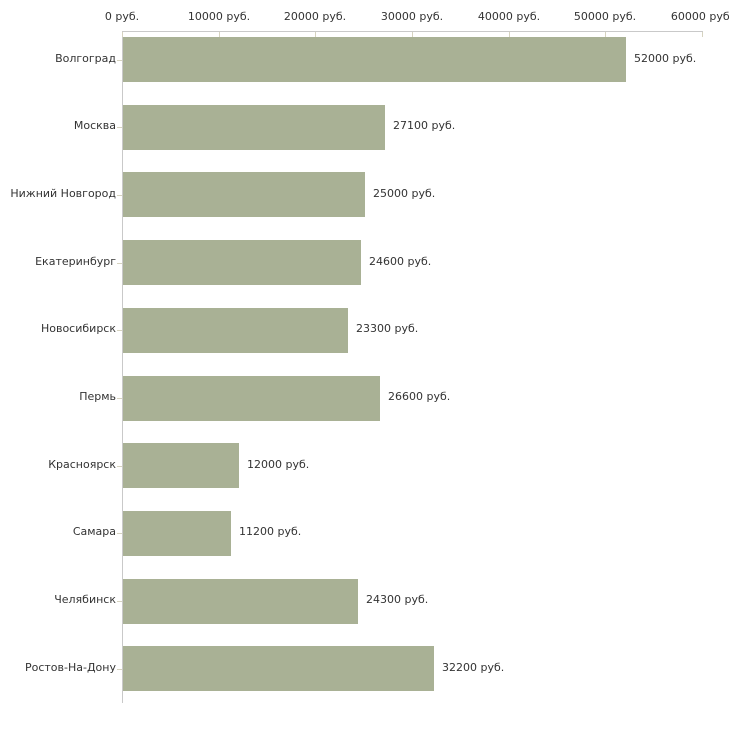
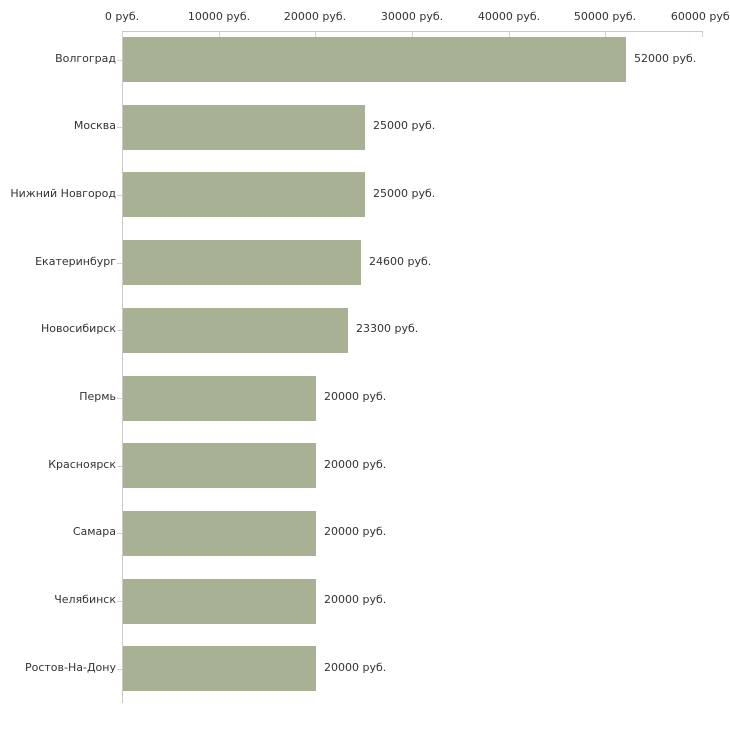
Москва: 27100 -> 25000
Пермь: 26600 -> 20000
Красноярск: 12000 -> 20000
Самара: 11200 -> 20000
Челябинск: 24300 -> 20000
Ростов-На-Дону: 32200 -> 20000
